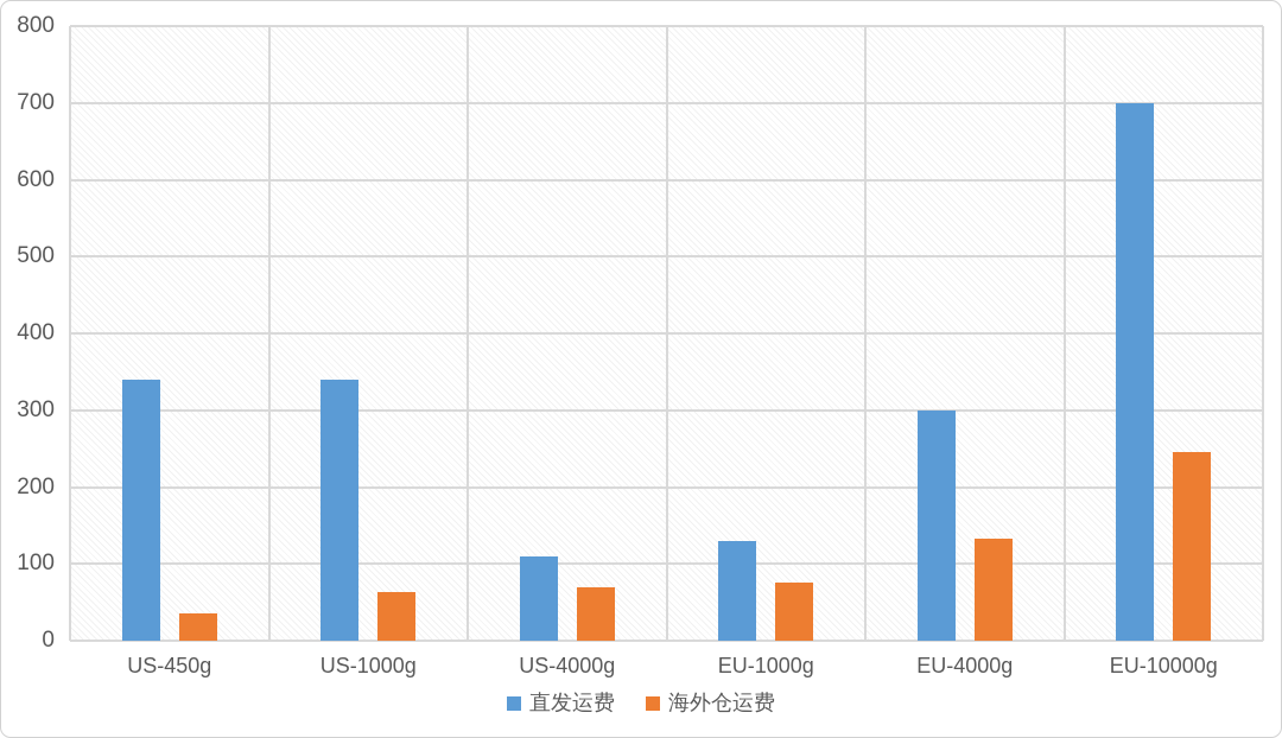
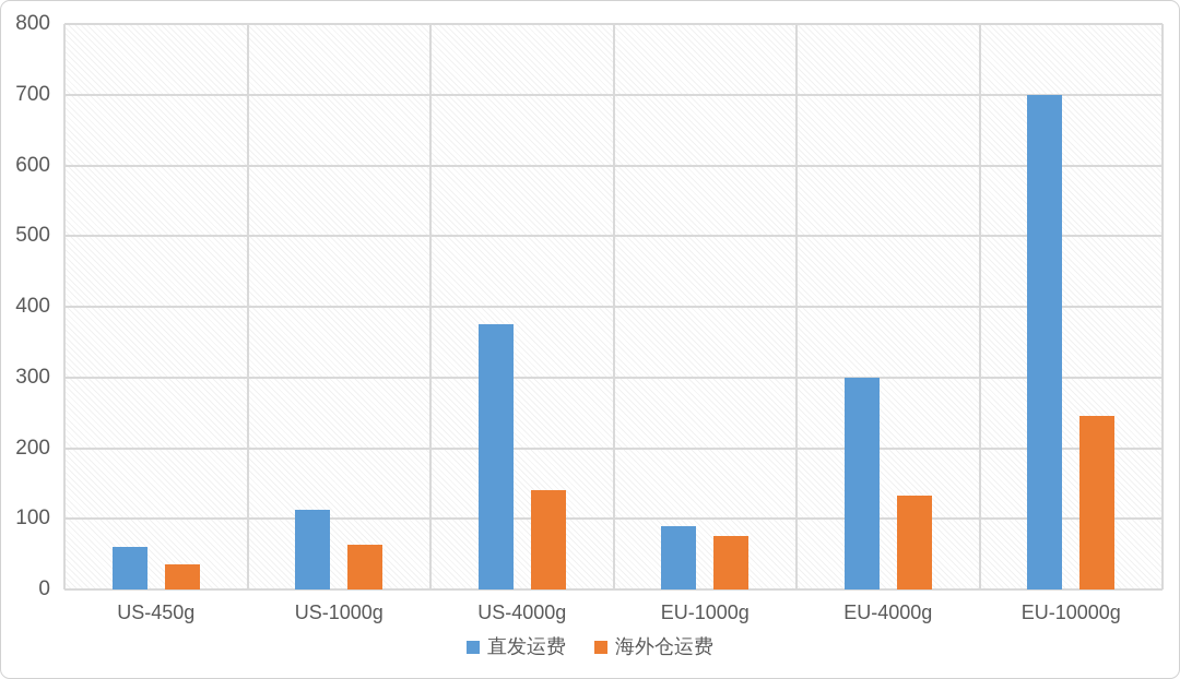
直发运费/US-450g: 340 -> 60
直发运费/US-1000g: 340 -> 110
直发运费/US-4000g: 110 -> 380
海外仓运费/US-4000g: 70 -> 140
直发运费/EU-1000g: 130 -> 90
